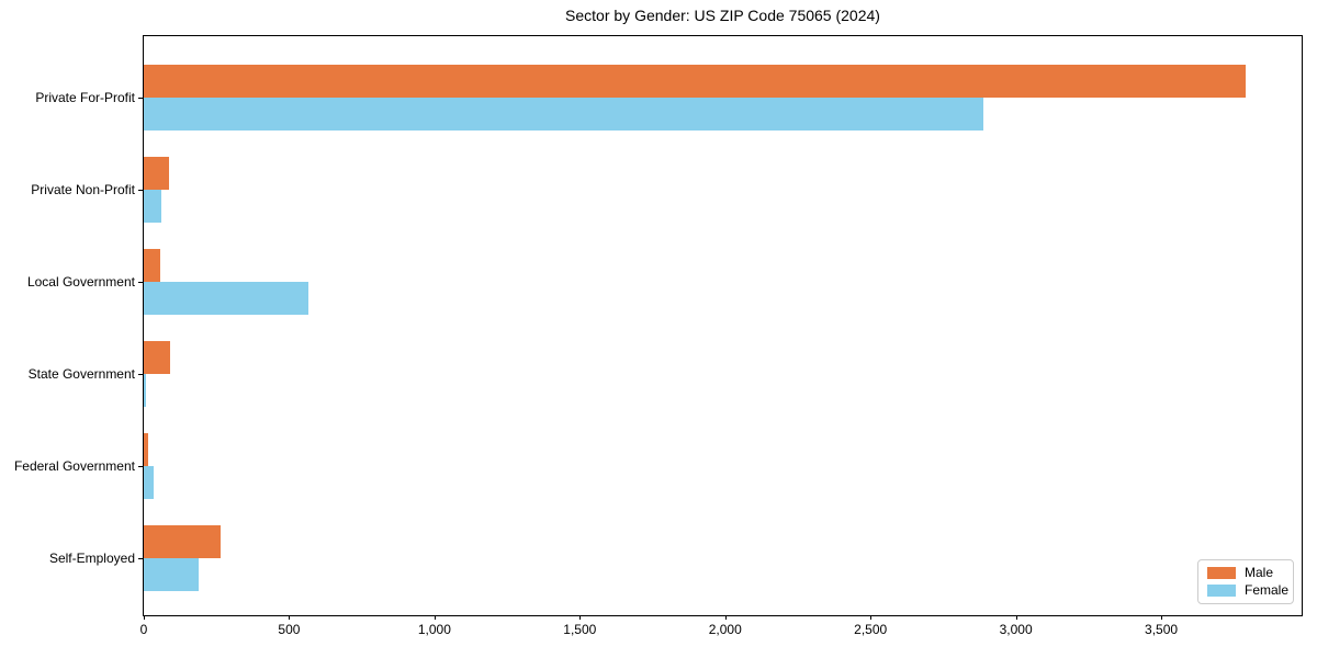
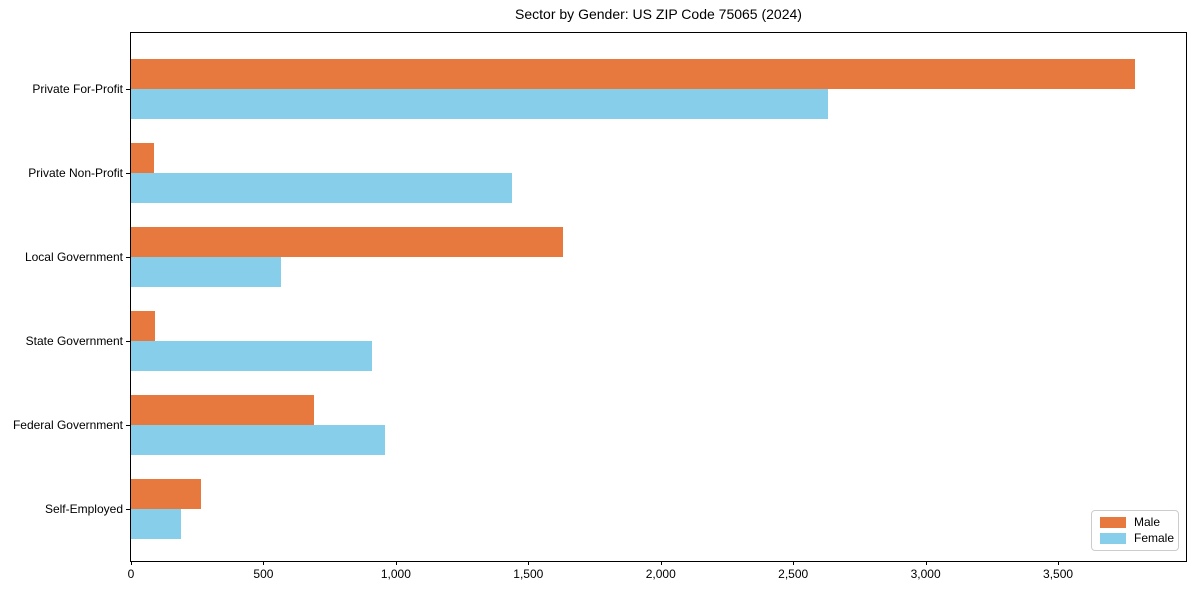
Female/Private For-Profit: 2890 -> 2630
Female/Private Non-Profit: 60 -> 1440
Male/Local Government: 60 -> 1630
Female/State Government: 10 -> 910
Male/Federal Government: 20 -> 690
Female/Federal Government: 40 -> 960
